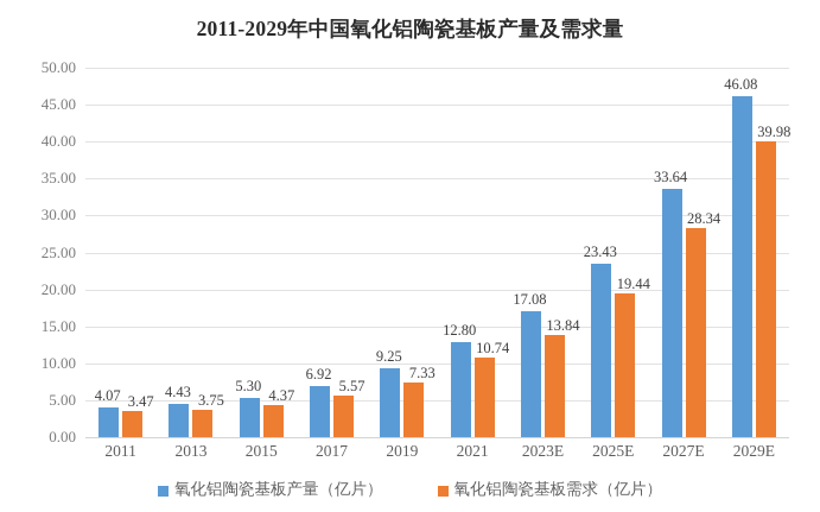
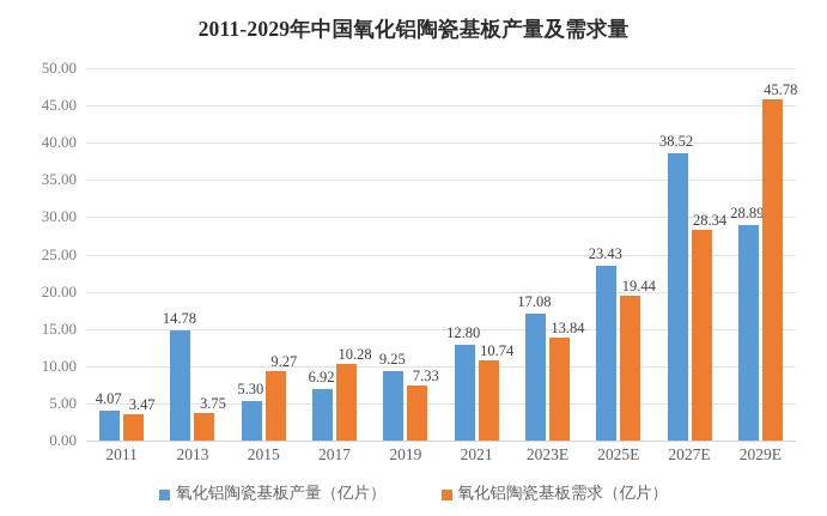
氧化铝陶瓷基板产量（亿片）/2013: 4.43 -> 14.78
氧化铝陶瓷基板需求（亿片）/2015: 4.37 -> 9.27
氧化铝陶瓷基板需求（亿片）/2017: 5.57 -> 10.28
氧化铝陶瓷基板产量（亿片）/2027E: 33.64 -> 38.52
氧化铝陶瓷基板产量（亿片）/2029E: 46.08 -> 28.89
氧化铝陶瓷基板需求（亿片）/2029E: 39.98 -> 45.78
